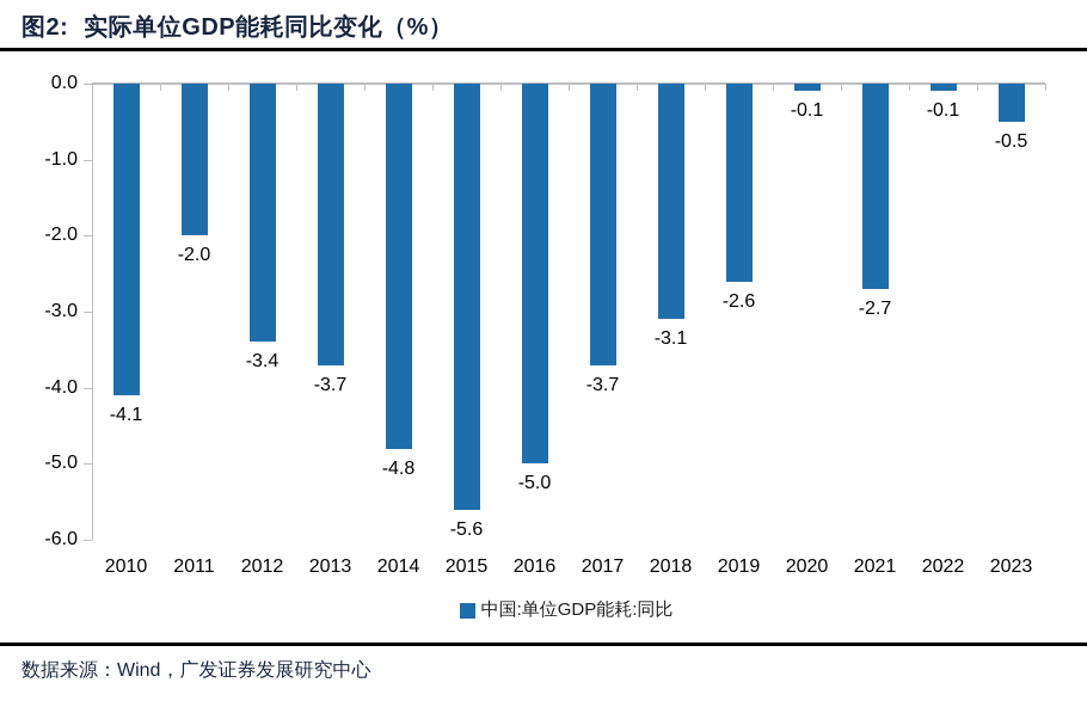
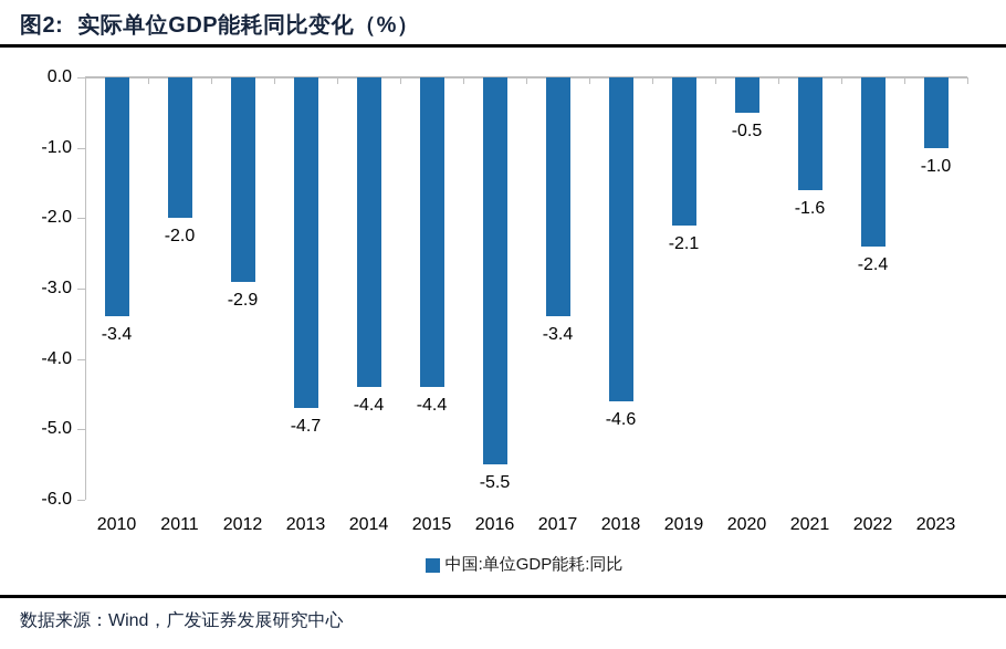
2010: -4.1 -> -3.4
2012: -3.4 -> -2.9
2013: -3.7 -> -4.7
2014: -4.8 -> -4.4
2015: -5.6 -> -4.4
2016: -5.0 -> -5.5
2017: -3.7 -> -3.4
2018: -3.1 -> -4.6
2019: -2.6 -> -2.1
2020: -0.1 -> -0.5
2021: -2.7 -> -1.6
2022: -0.1 -> -2.4
2023: -0.5 -> -1.0
